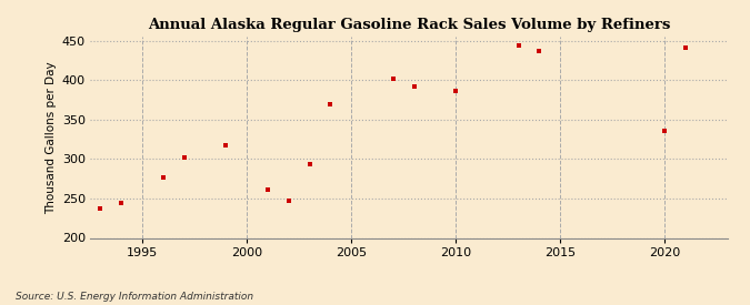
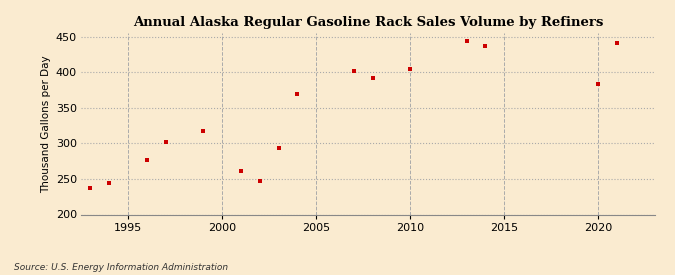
2010: 386 -> 405
2020: 336 -> 383
